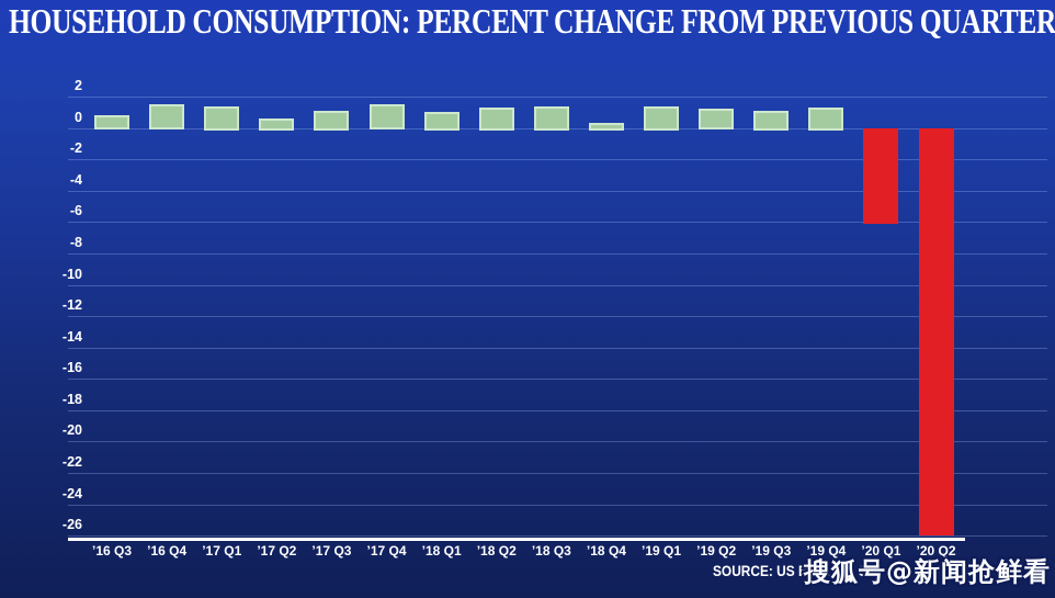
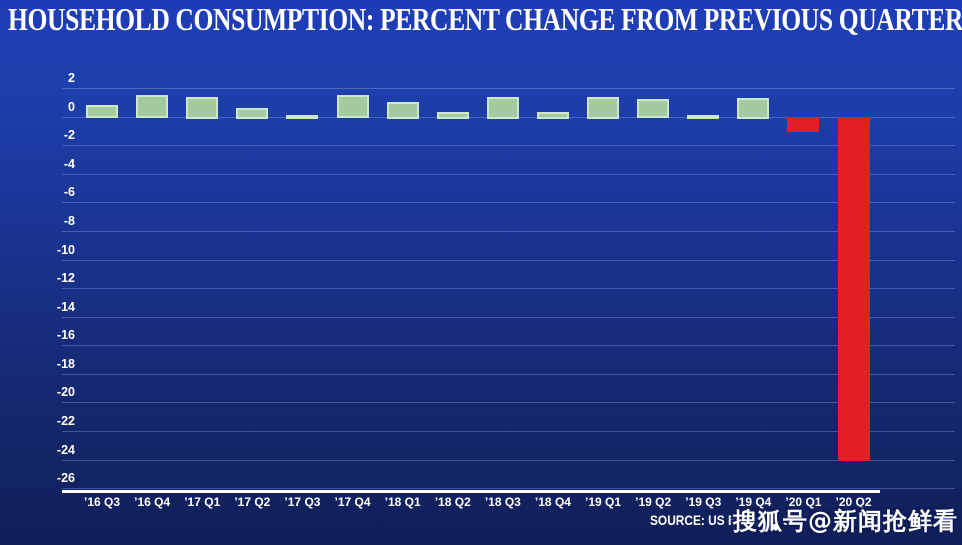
’17 Q3: 1.1 -> 0.1
’18 Q2: 1.3 -> 0.3
’19 Q3: 1.1 -> 0.1
’20 Q1: -6.1 -> -1.1
’20 Q2: -26.0 -> -24.1
